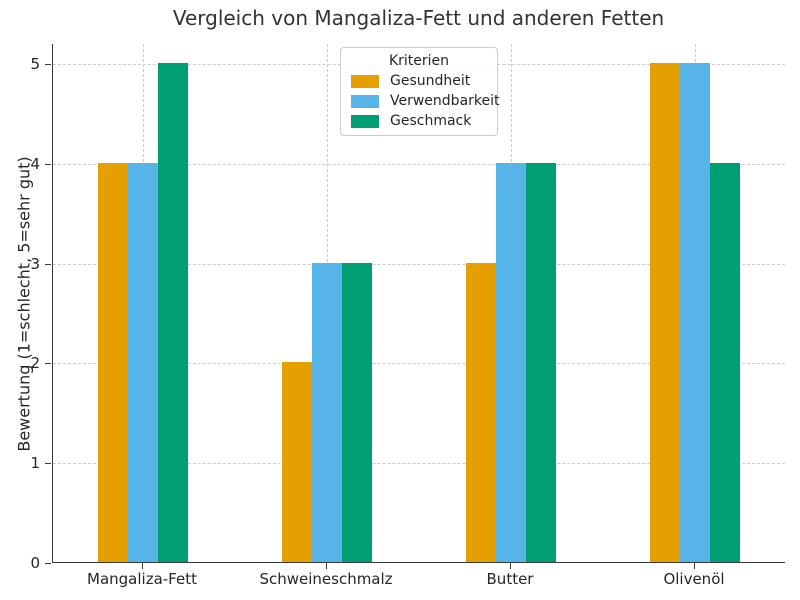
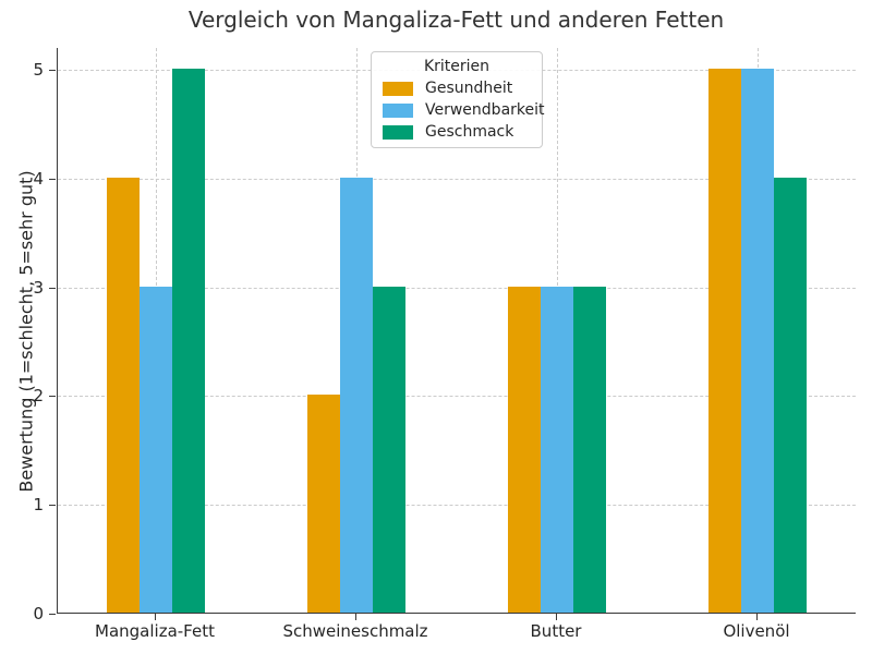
Verwendbarkeit/Mangaliza-Fett: 4 -> 3
Verwendbarkeit/Schweineschmalz: 3 -> 4
Verwendbarkeit/Butter: 4 -> 3
Geschmack/Butter: 4 -> 3
